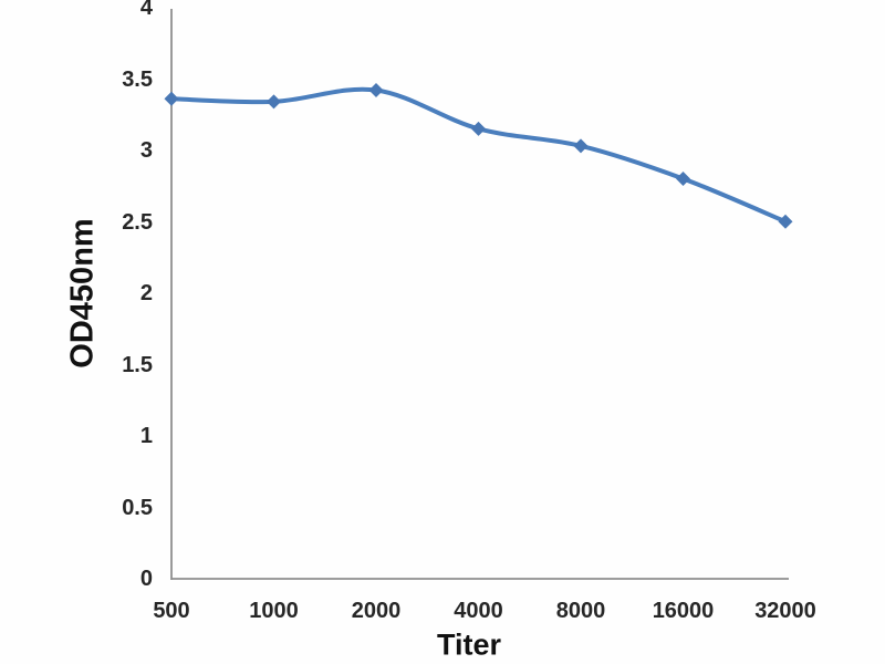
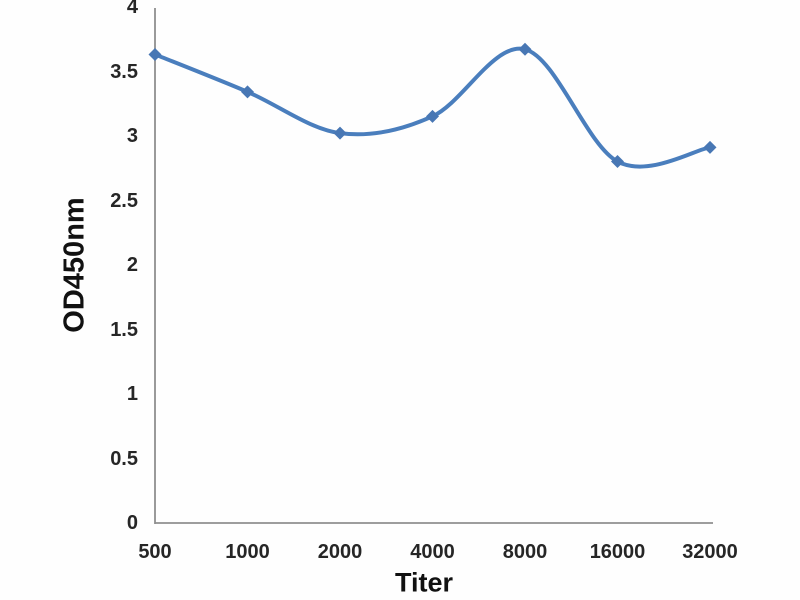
500: 3.37 -> 3.64
2000: 3.43 -> 3.03
8000: 3.04 -> 3.68
32000: 2.51 -> 2.92
